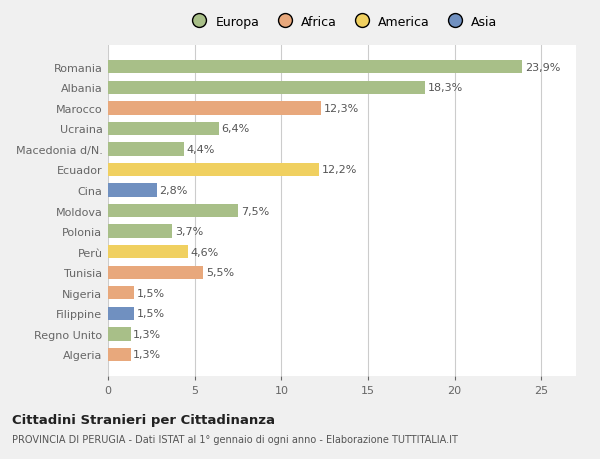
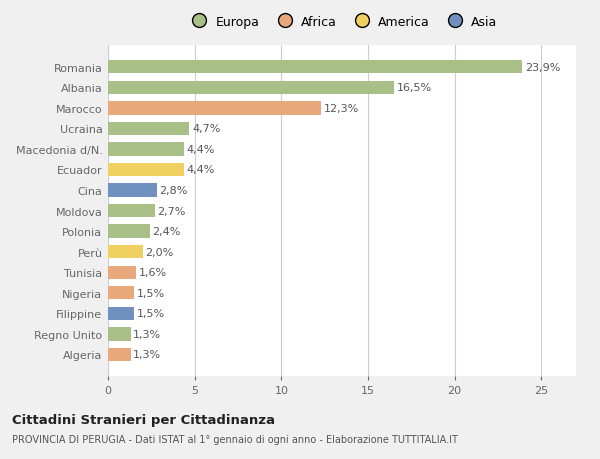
Albania: 18,3% -> 16,5%
Ucraina: 6,4% -> 4,7%
Ecuador: 12,2% -> 4,4%
Moldova: 7,5% -> 2,7%
Polonia: 3,7% -> 2,4%
Perù: 4,6% -> 2,0%
Tunisia: 5,5% -> 1,6%
